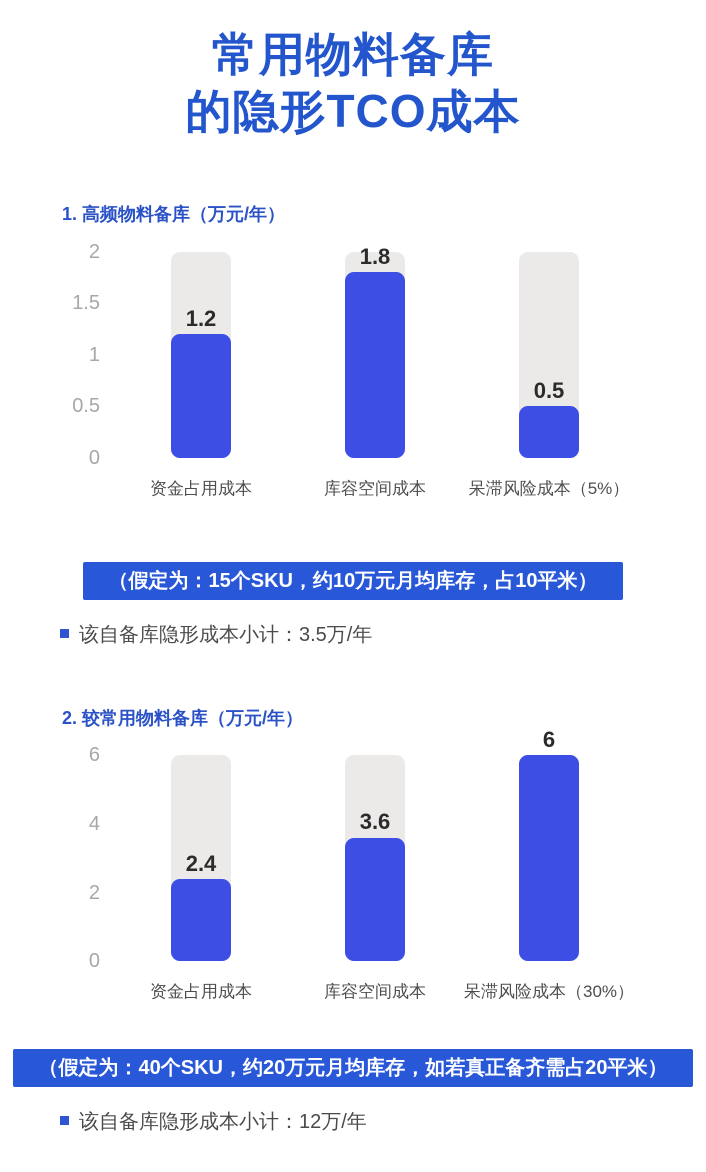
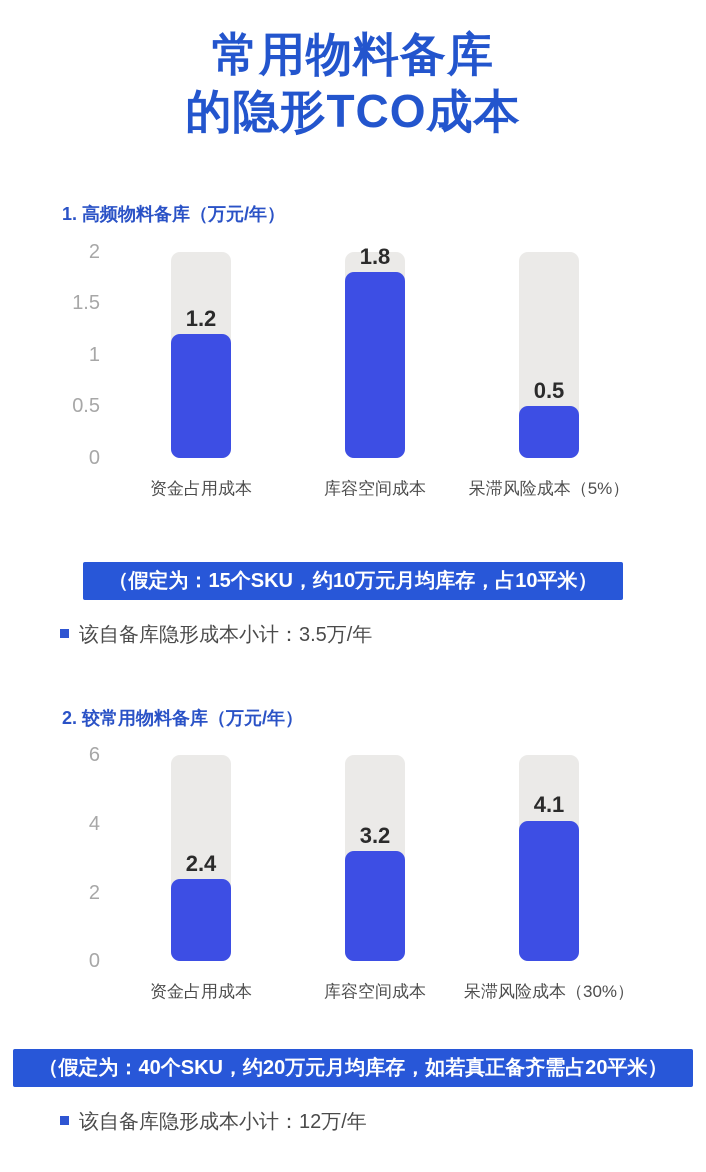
2. 较常用物料备库（万元/年）/库容空间成本: 3.6 -> 3.2
2. 较常用物料备库（万元/年）/呆滞风险成本（30%）: 6 -> 4.1
